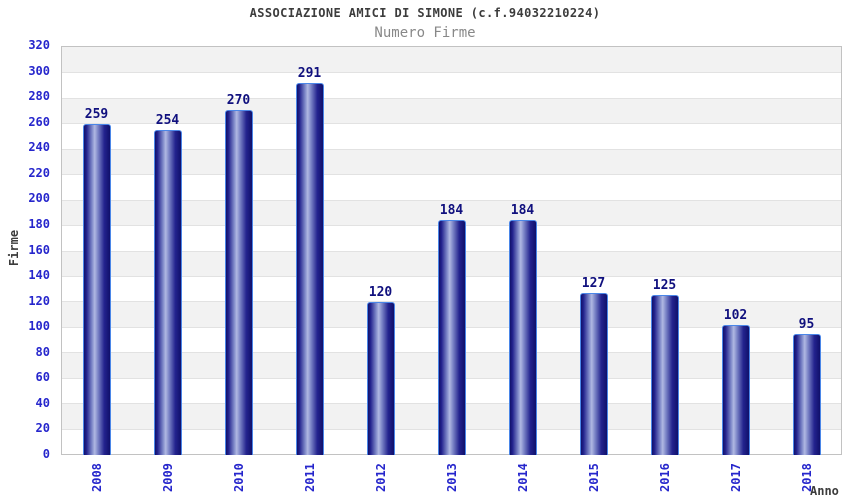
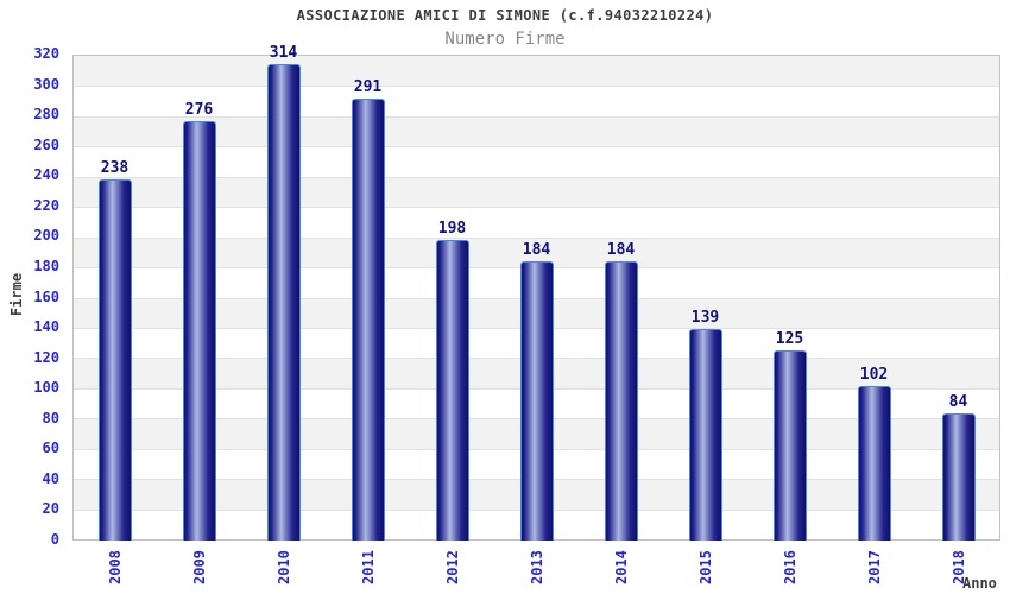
2008: 259 -> 238
2009: 254 -> 276
2010: 270 -> 314
2012: 120 -> 198
2015: 127 -> 139
2018: 95 -> 84
